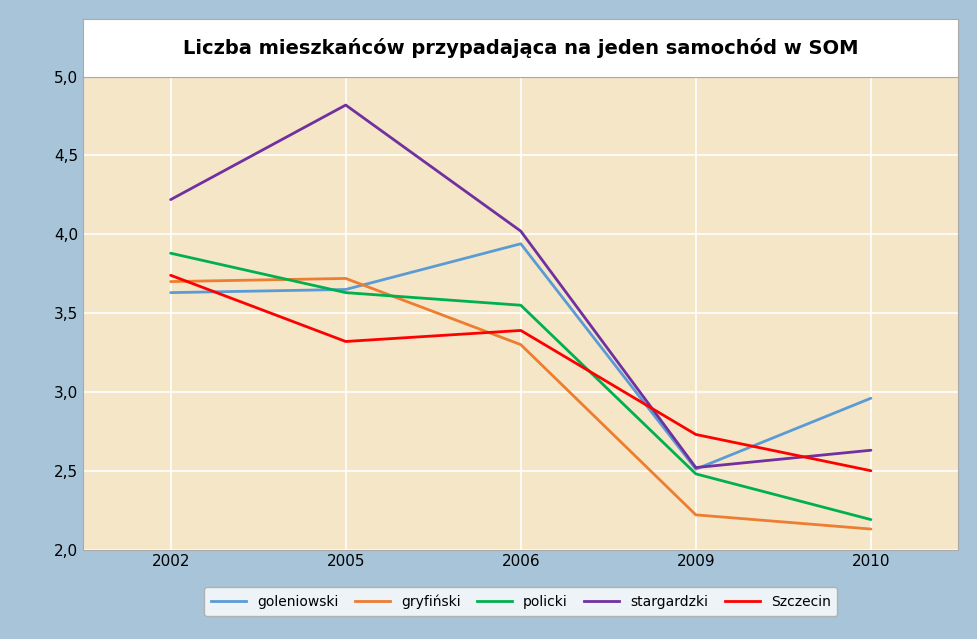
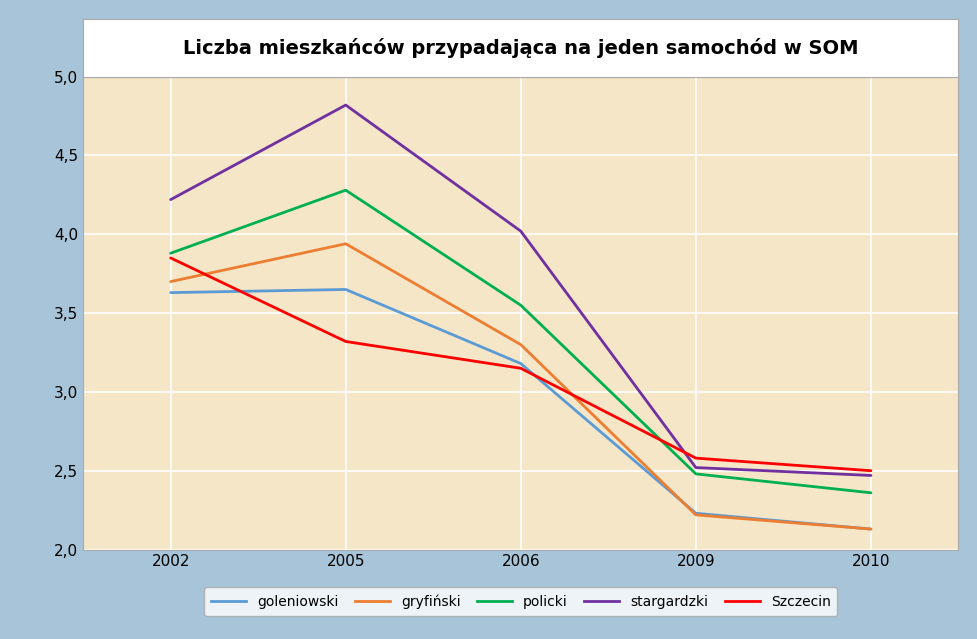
Szczecin/2002: 3,74 -> 3,85
gryfiński/2005: 3,72 -> 3,94
policki/2005: 3,63 -> 4,28
goleniowski/2006: 3,94 -> 3,18
Szczecin/2006: 3,39 -> 3,15
goleniowski/2009: 2,51 -> 2,23
Szczecin/2009: 2,73 -> 2,58
goleniowski/2010: 2,96 -> 2,13
policki/2010: 2,19 -> 2,36
stargardzki/2010: 2,63 -> 2,47
